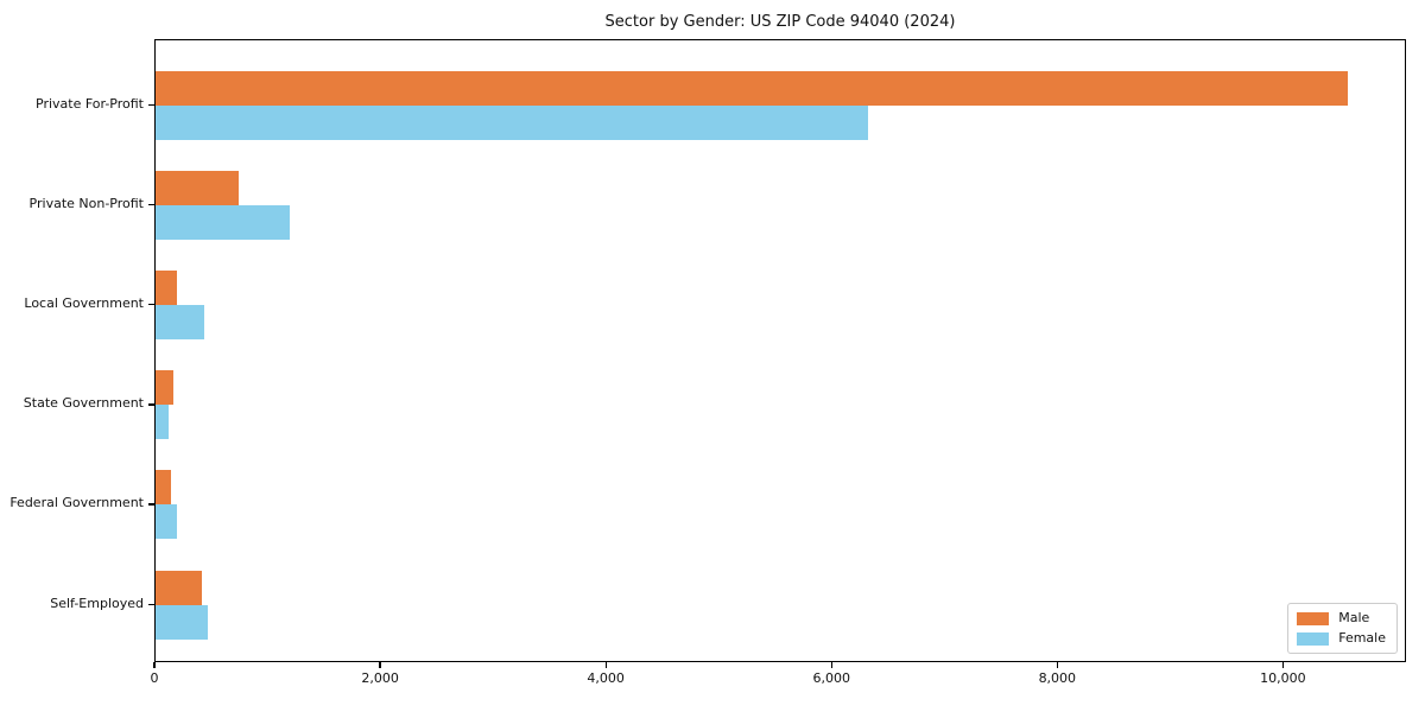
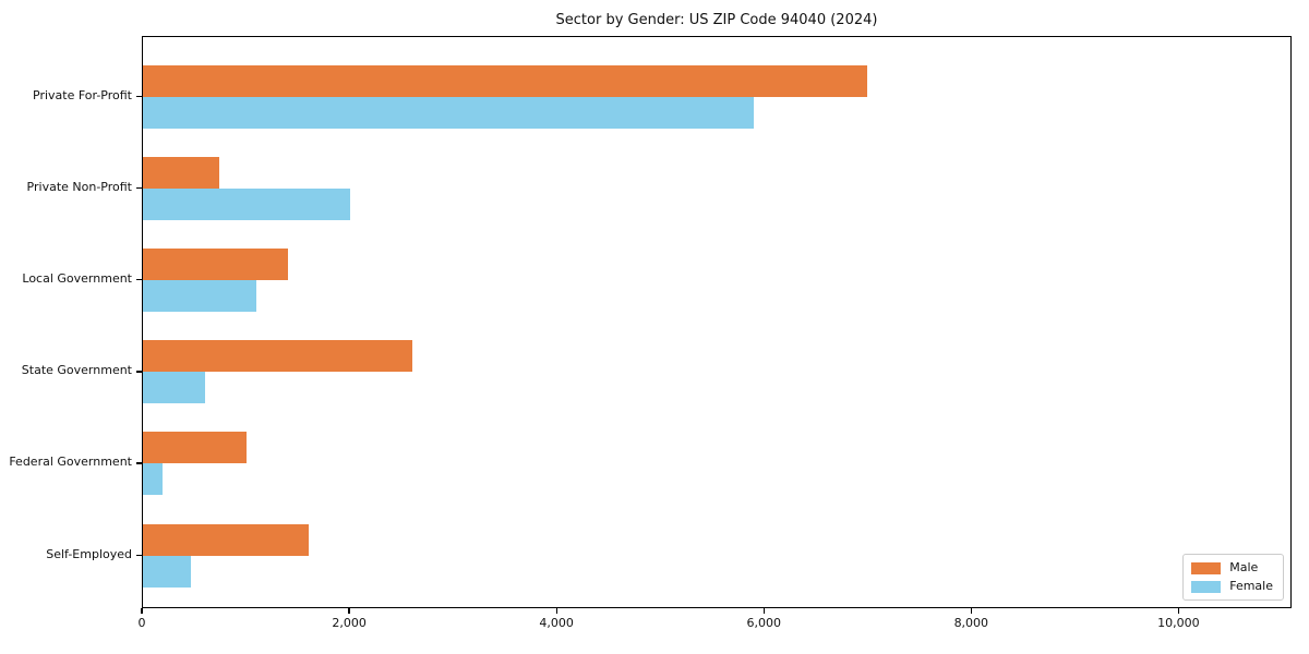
Male/Private For-Profit: 10600 -> 7000
Female/Private For-Profit: 6300 -> 5900
Female/Private Non-Profit: 1200 -> 2000
Male/Local Government: 200 -> 1400
Female/Local Government: 400 -> 1100
Male/State Government: 200 -> 2600
Female/State Government: 100 -> 600
Male/Federal Government: 100 -> 1000
Male/Self-Employed: 400 -> 1600
